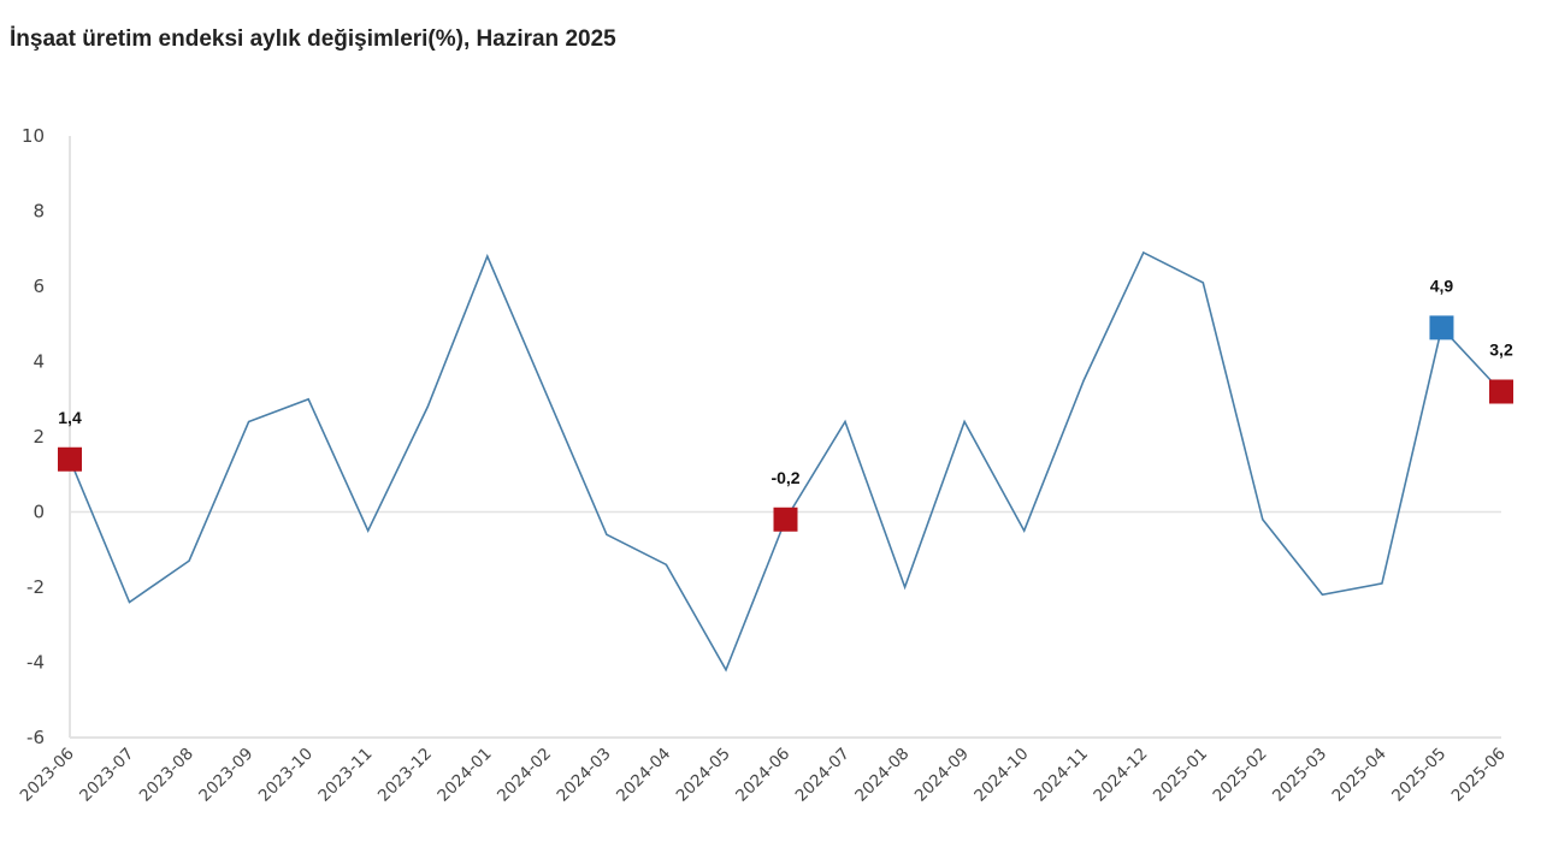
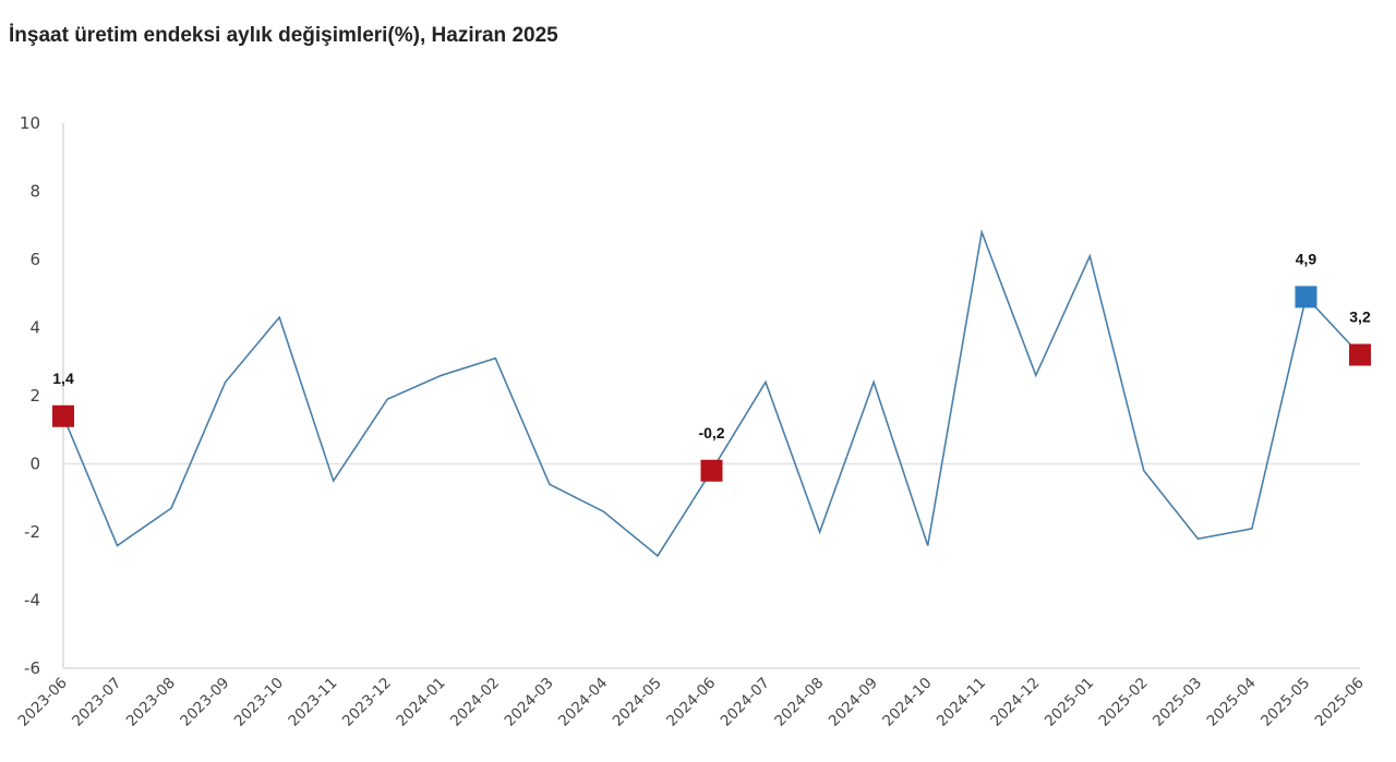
2023-10: 3.0 -> 4.3
2023-12: 2.8 -> 1.9
2024-01: 6.8 -> 2.6
2024-05: -4.2 -> -2.7
2024-10: -0.5 -> -2.4
2024-11: 3.5 -> 6.8
2024-12: 6.9 -> 2.6
